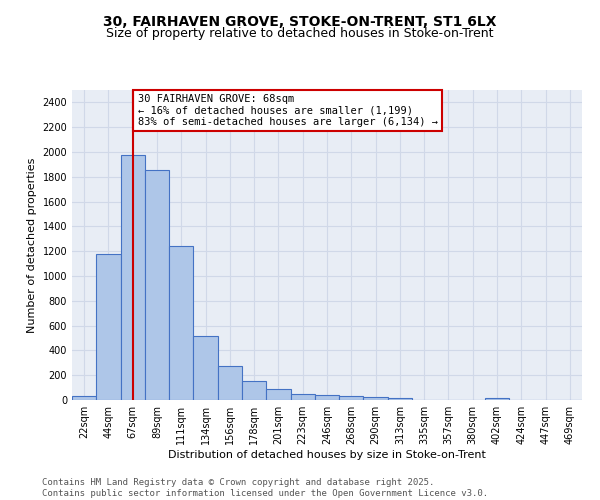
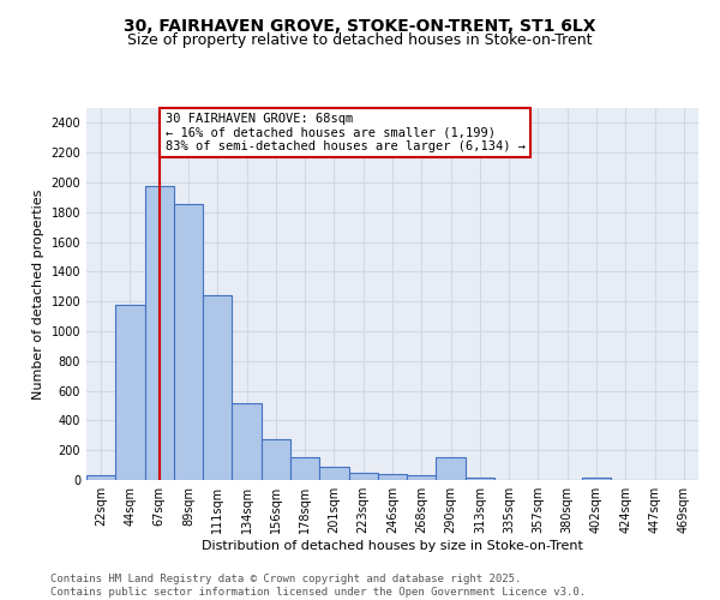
290sqm: 20 -> 150
